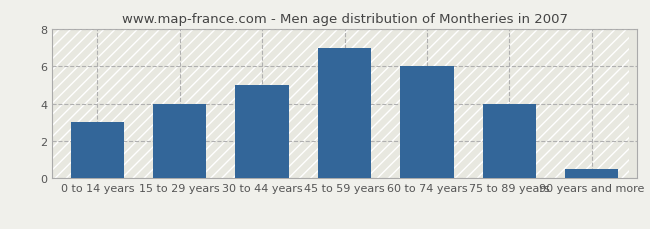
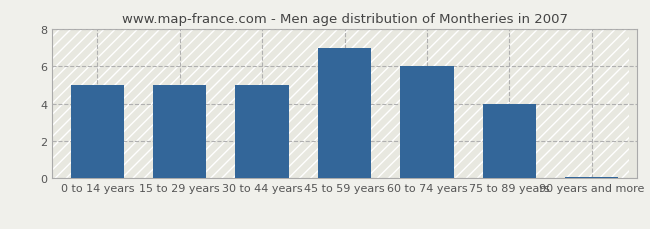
0 to 14 years: 3.0 -> 5.0
15 to 29 years: 4.0 -> 5.0
90 years and more: 0.5 -> 0.1
